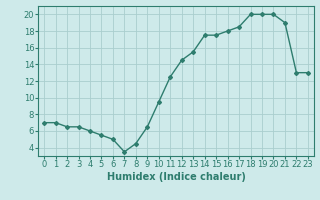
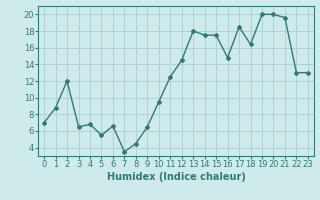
1: 7.0 -> 8.8
2: 6.5 -> 12.0
4: 6.0 -> 6.8
6: 5.0 -> 6.6
13: 15.5 -> 18.0
16: 18.0 -> 14.8
18: 20.0 -> 16.4
21: 19.0 -> 19.6
